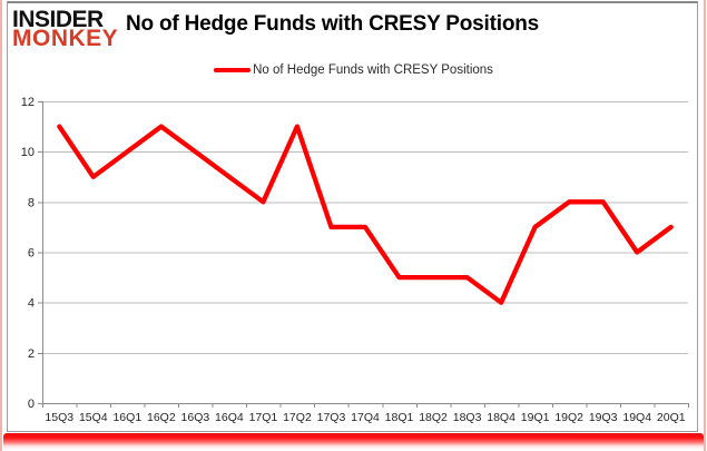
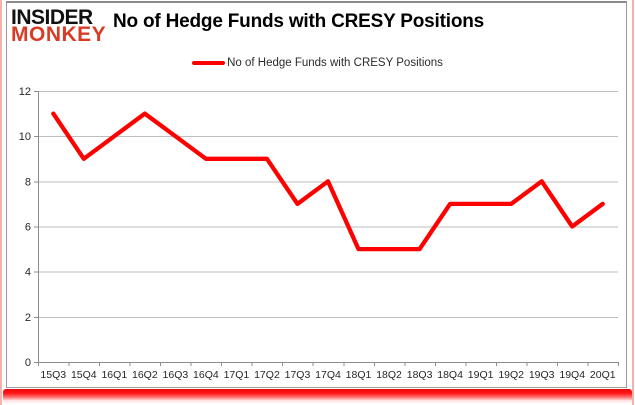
17Q1: 8 -> 9
17Q2: 11 -> 9
17Q4: 7 -> 8
18Q4: 4 -> 7
19Q2: 8 -> 7
